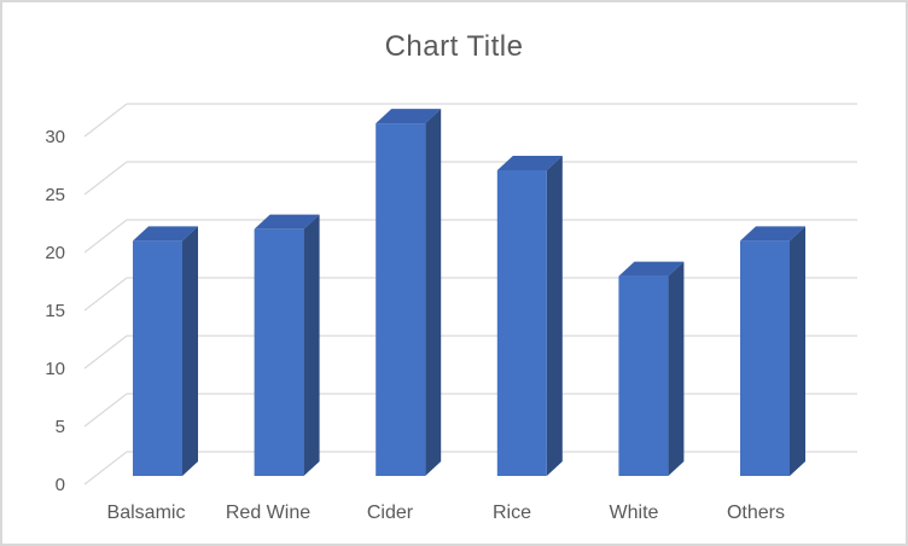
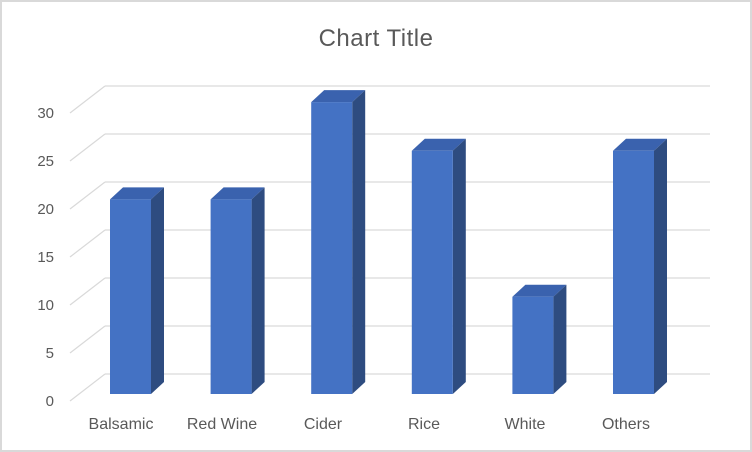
Red Wine: 21 -> 20
Rice: 26 -> 25
White: 17 -> 10
Others: 20 -> 25
